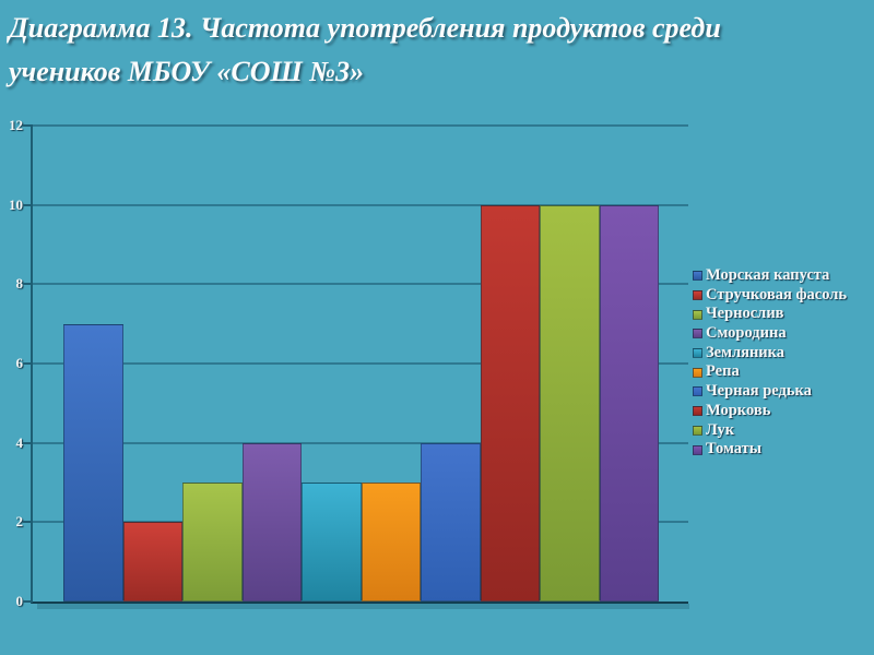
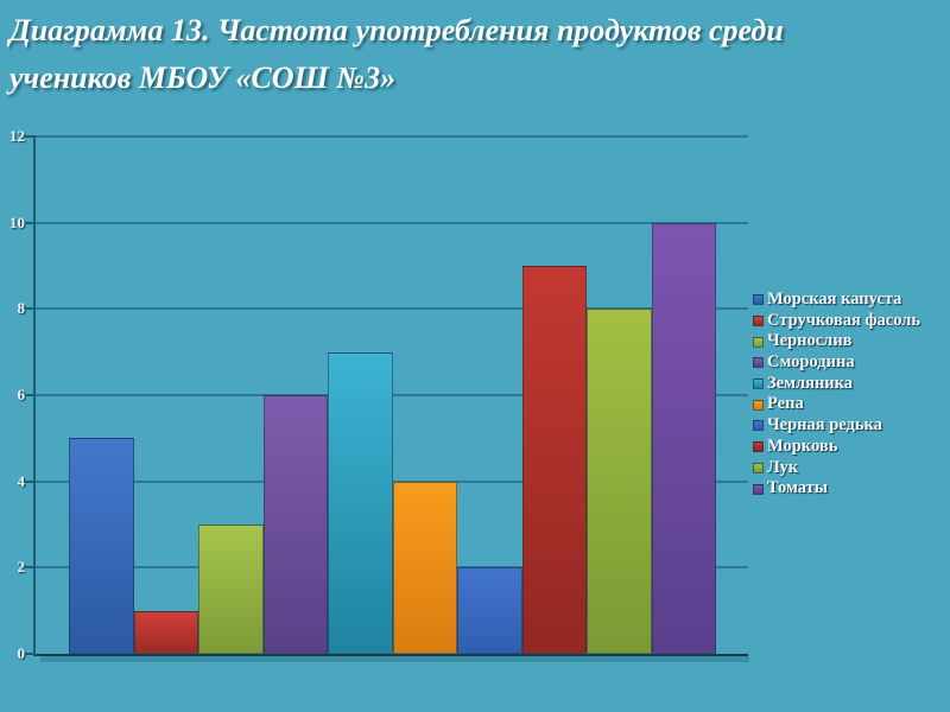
Морская капуста: 7 -> 5
Стручковая фасоль: 2 -> 1
Смородина: 4 -> 6
Земляника: 3 -> 7
Репа: 3 -> 4
Черная редька: 4 -> 2
Морковь: 10 -> 9
Лук: 10 -> 8
